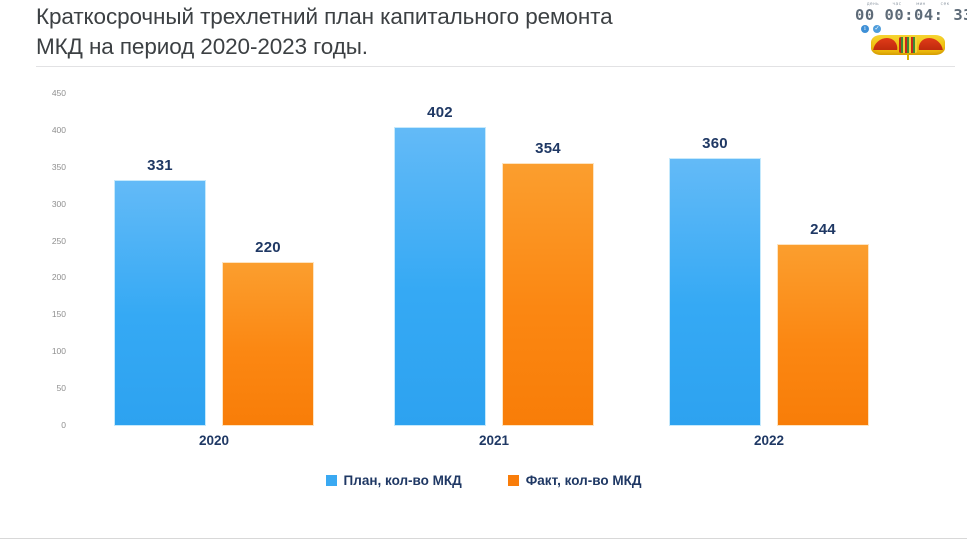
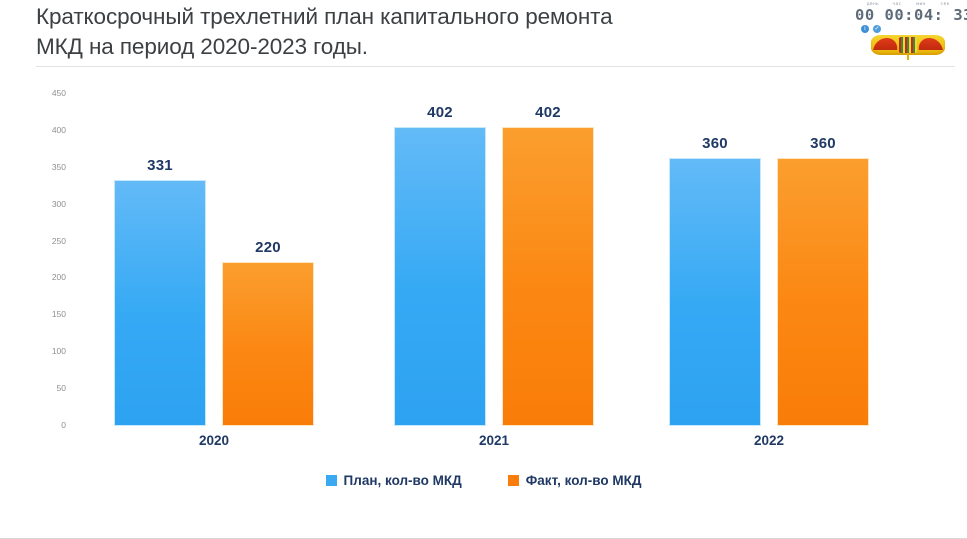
Факт, кол-во МКД/2021: 354 -> 402
Факт, кол-во МКД/2022: 244 -> 360
